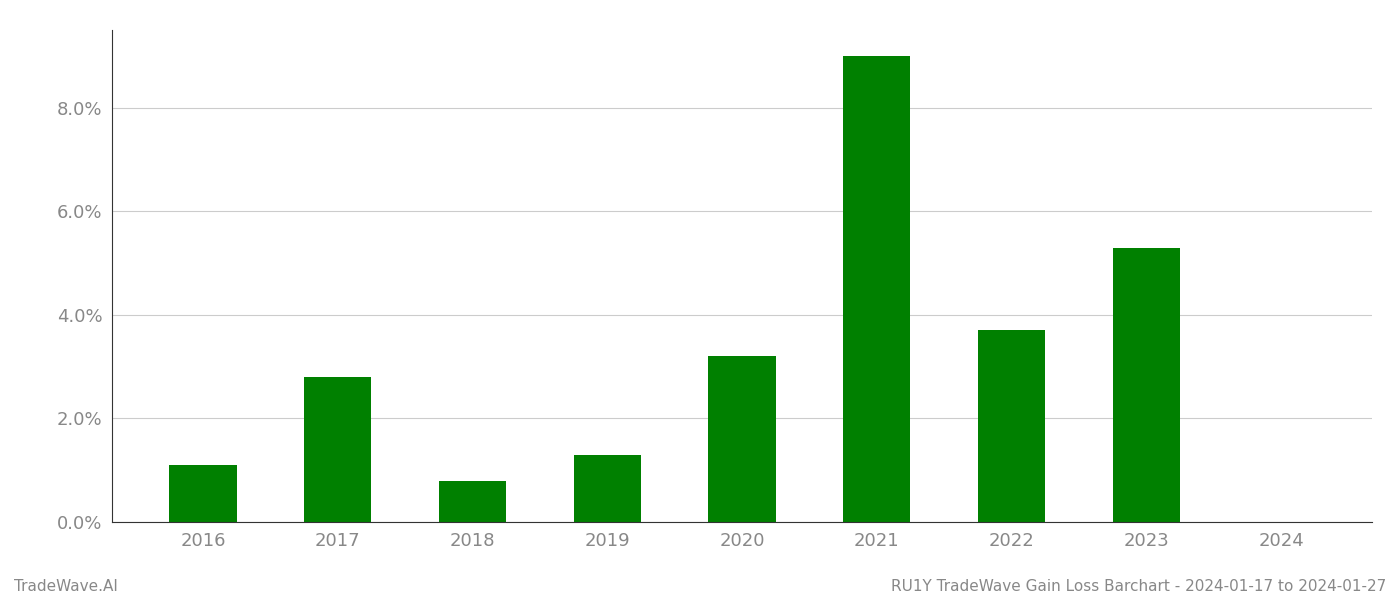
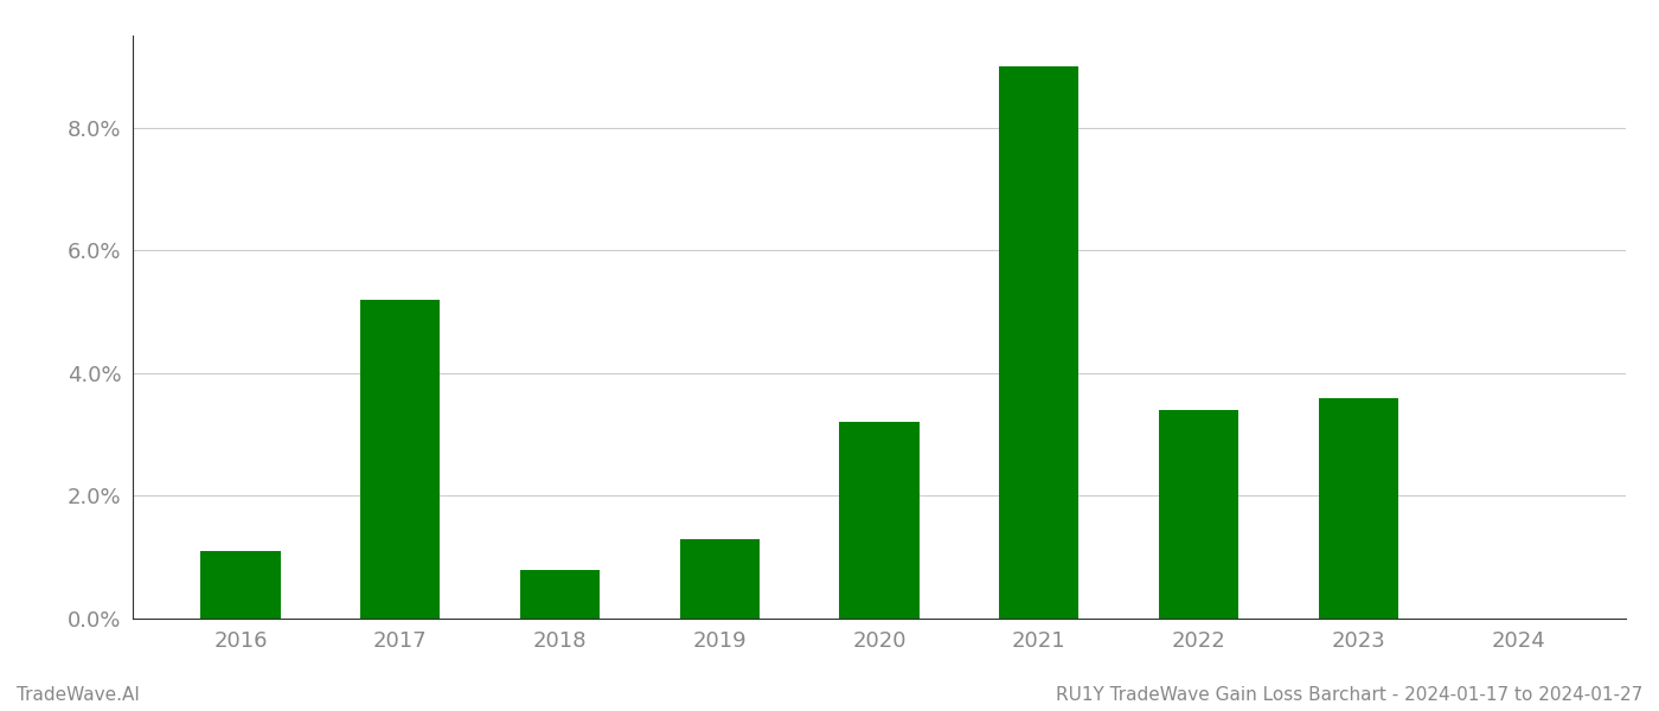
2017: 2.8% -> 5.2%
2022: 3.7% -> 3.4%
2023: 5.3% -> 3.6%
